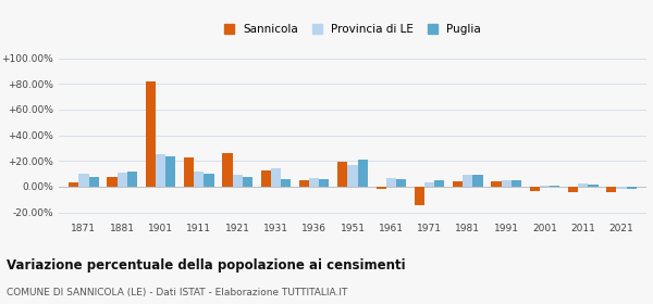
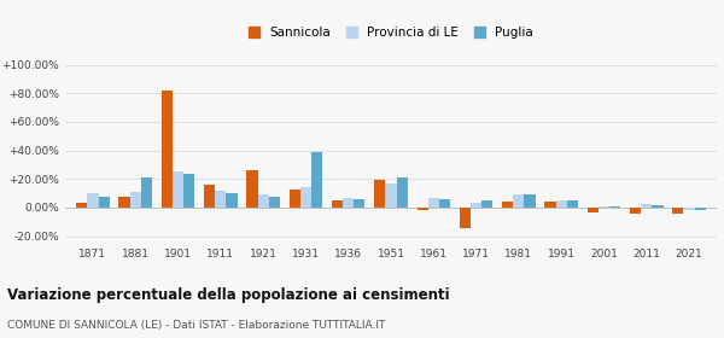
Puglia/1881: 12% -> 21%
Sannicola/1911: 23% -> 16%
Puglia/1931: 6% -> 39%
